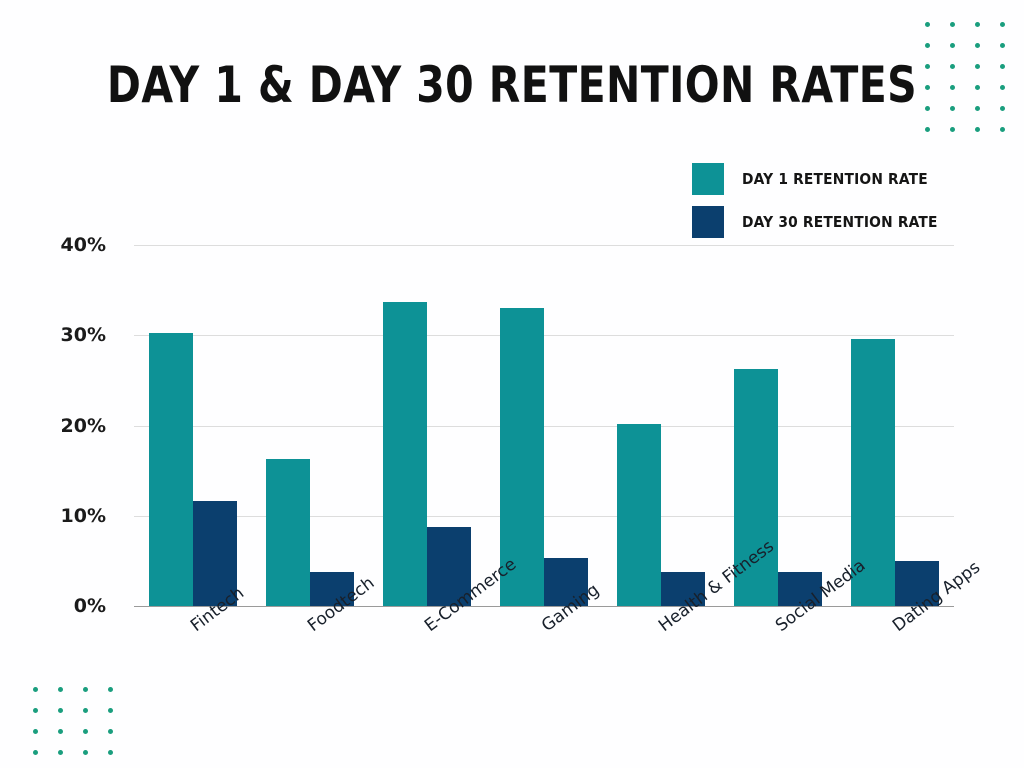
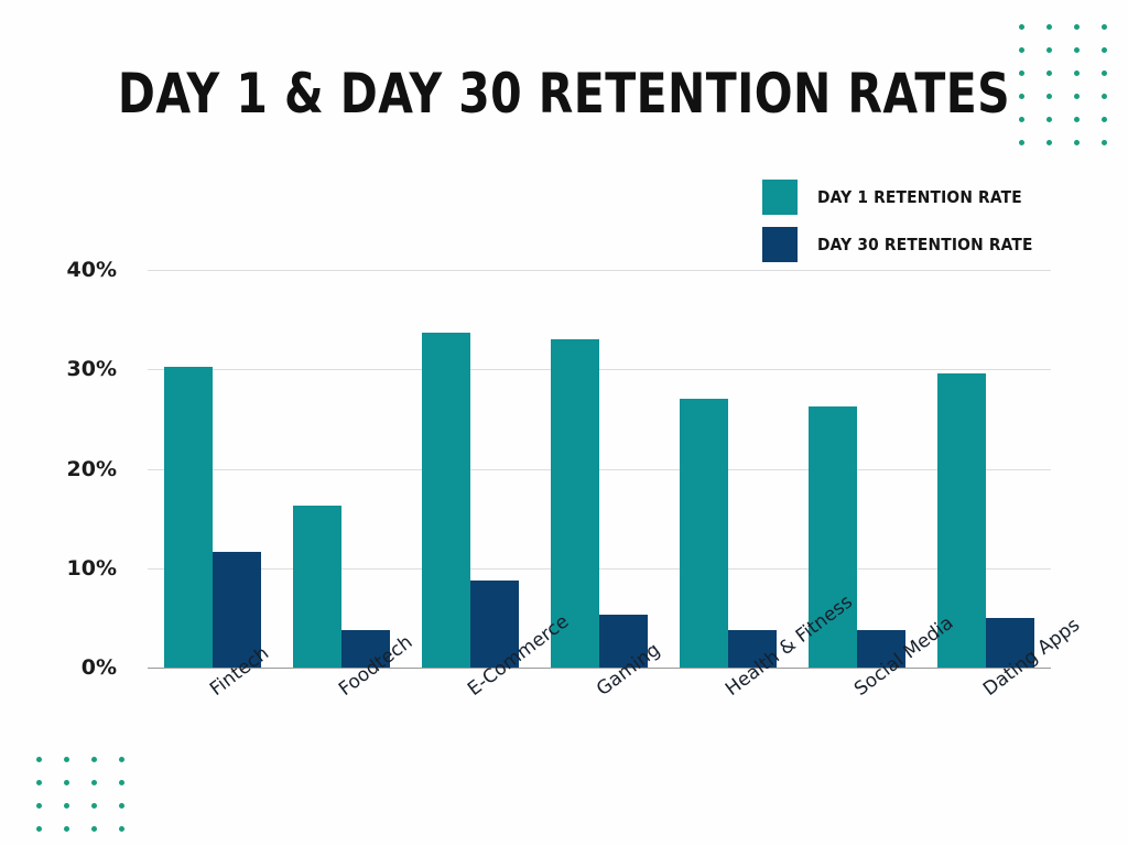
DAY 1 RETENTION RATE/Health & Fitness: 20% -> 27%
